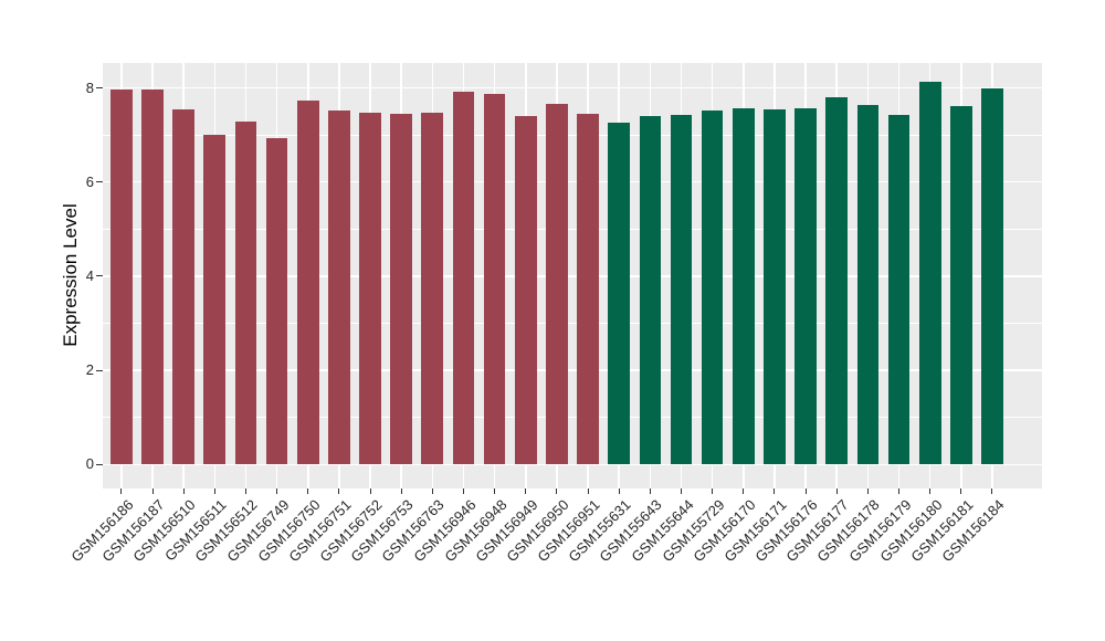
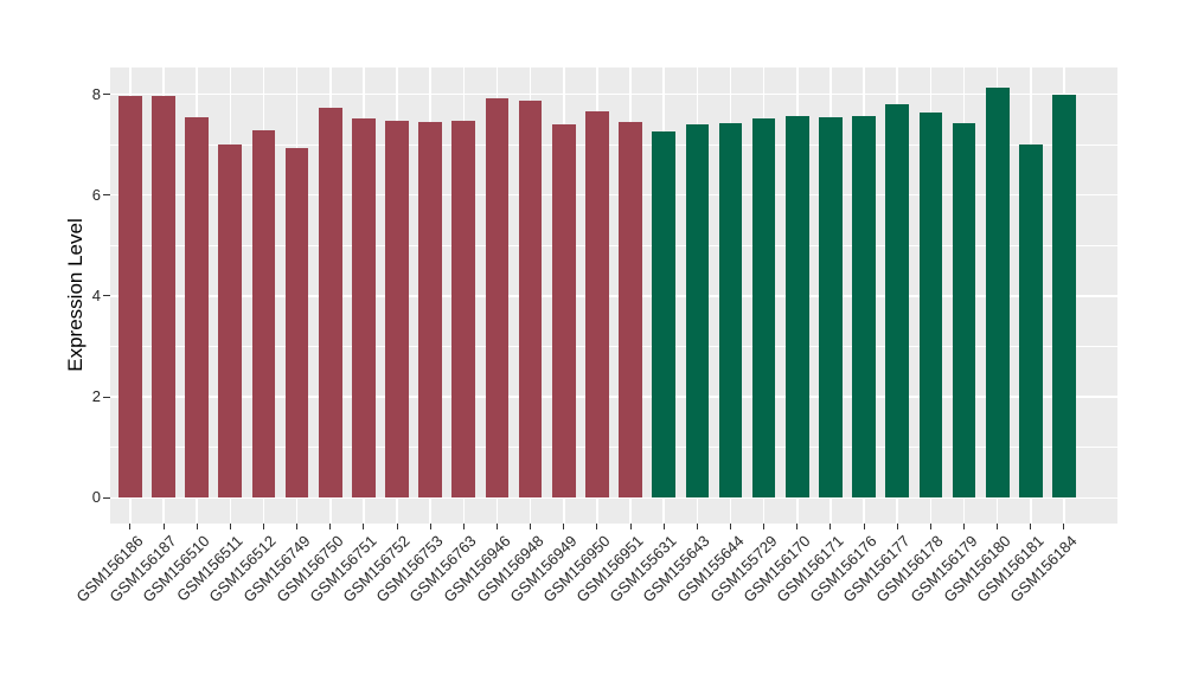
GSM156181: 7.6 -> 7.0
